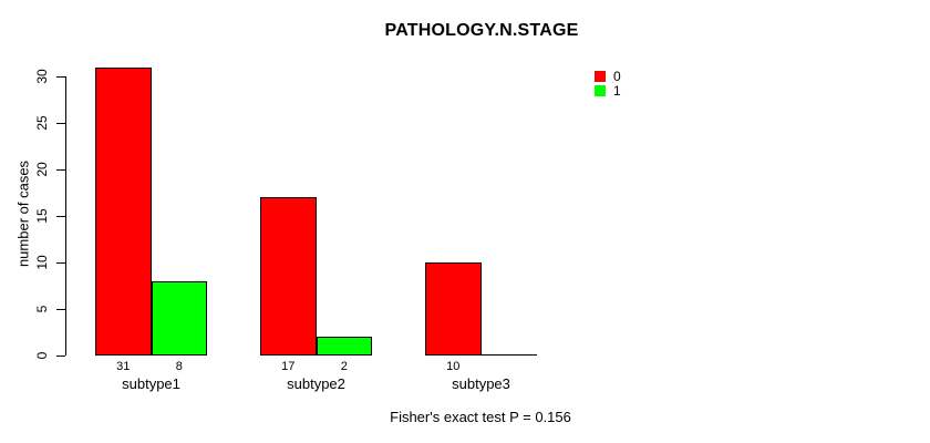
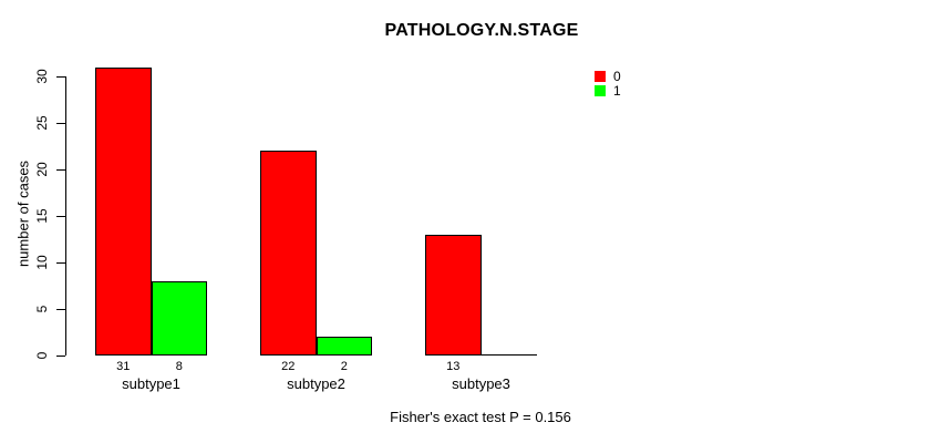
0/subtype2: 17 -> 22
0/subtype3: 10 -> 13
